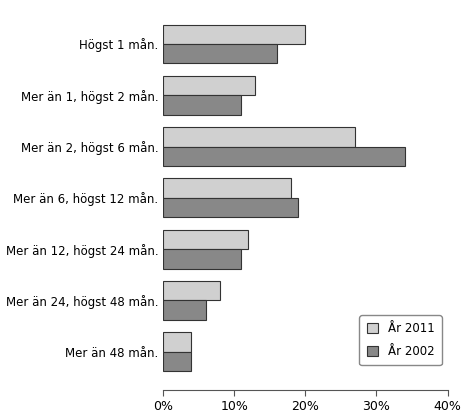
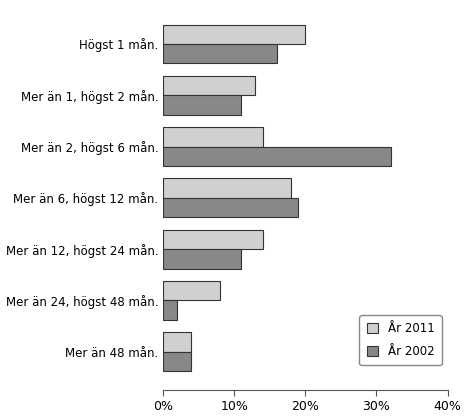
År 2011/Mer än 2, högst 6 mån.: 27% -> 14%
År 2002/Mer än 2, högst 6 mån.: 34% -> 32%
År 2011/Mer än 12, högst 24 mån.: 12% -> 14%
År 2002/Mer än 24, högst 48 mån.: 6% -> 2%
